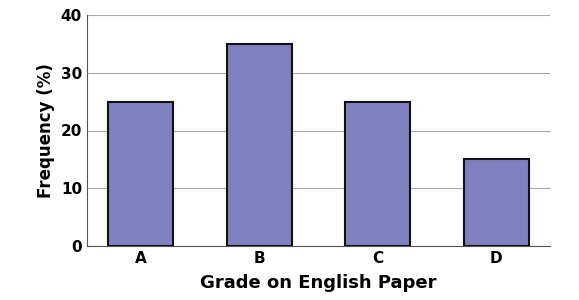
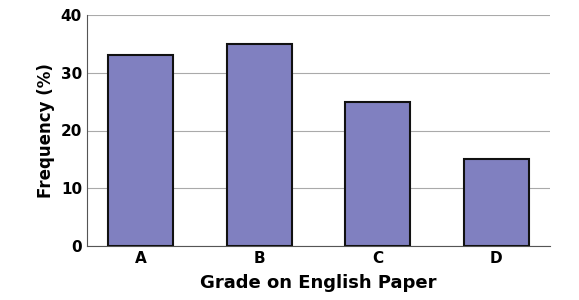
A: 25 -> 33
